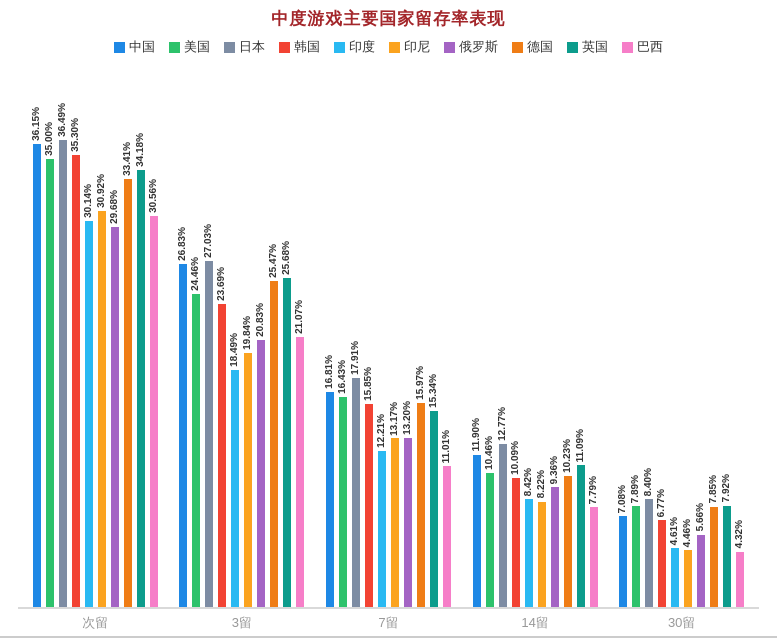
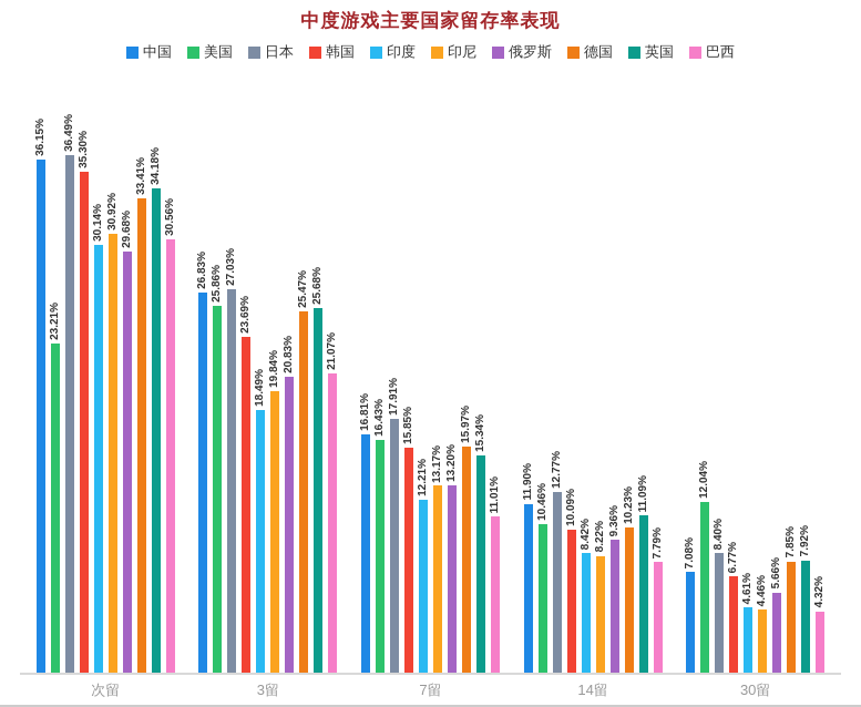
美国/次留: 35.00% -> 23.21%
美国/3留: 24.46% -> 25.86%
美国/30留: 7.89% -> 12.04%
